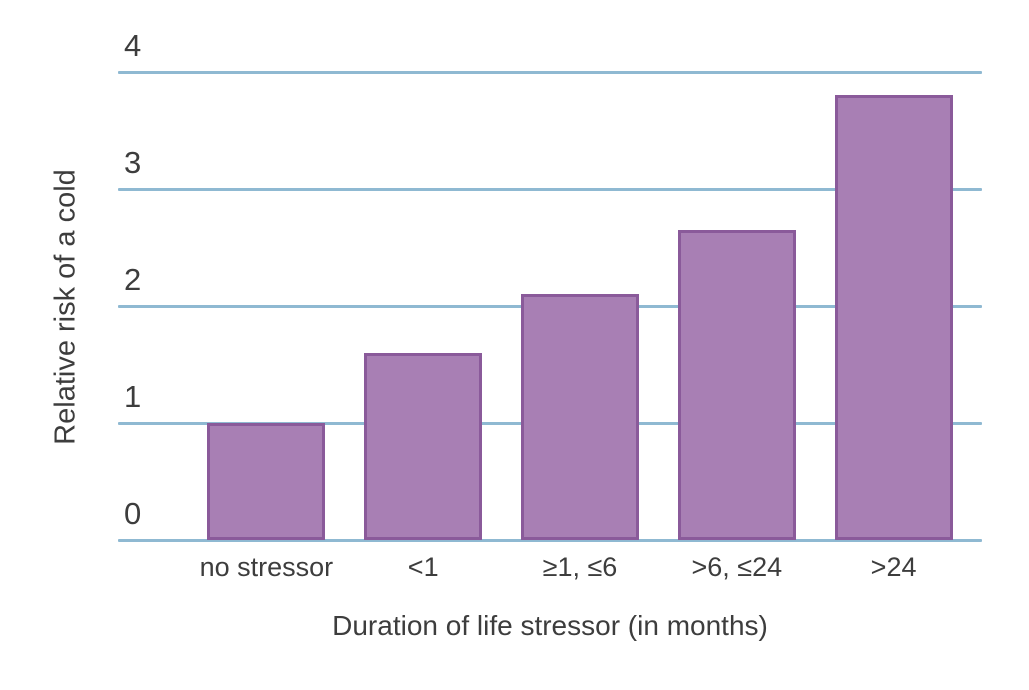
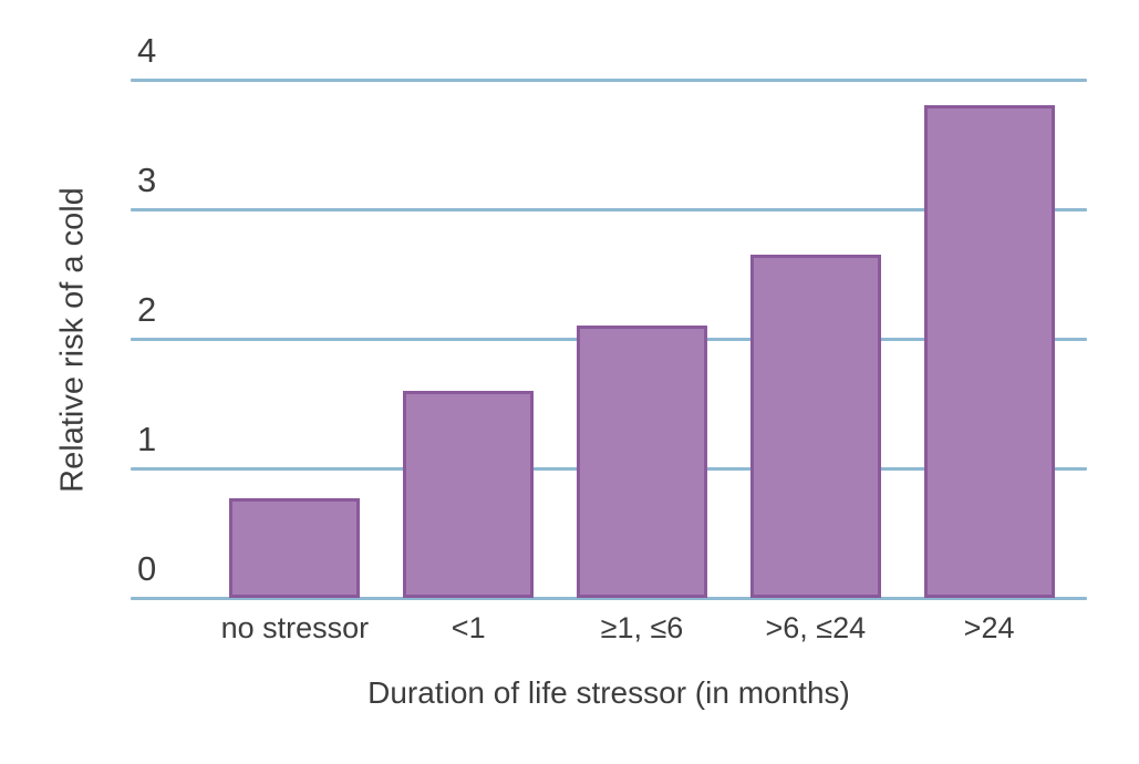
no stressor: 1.00 -> 0.77
